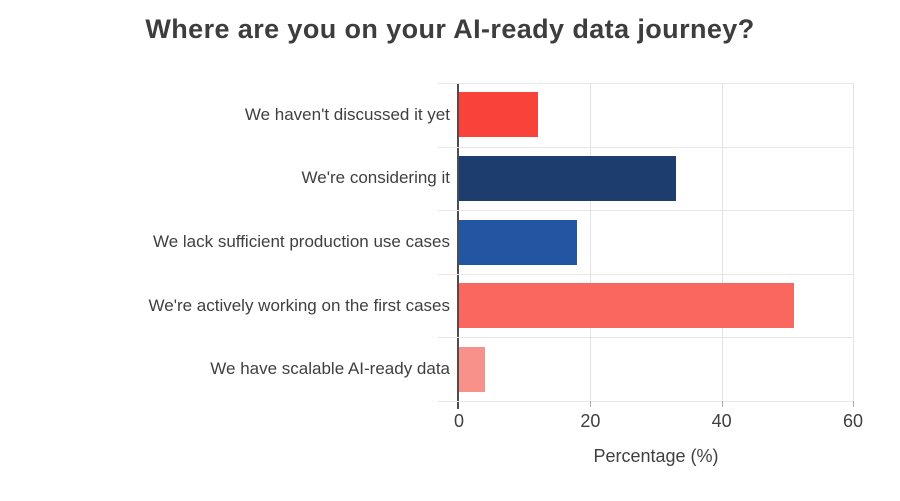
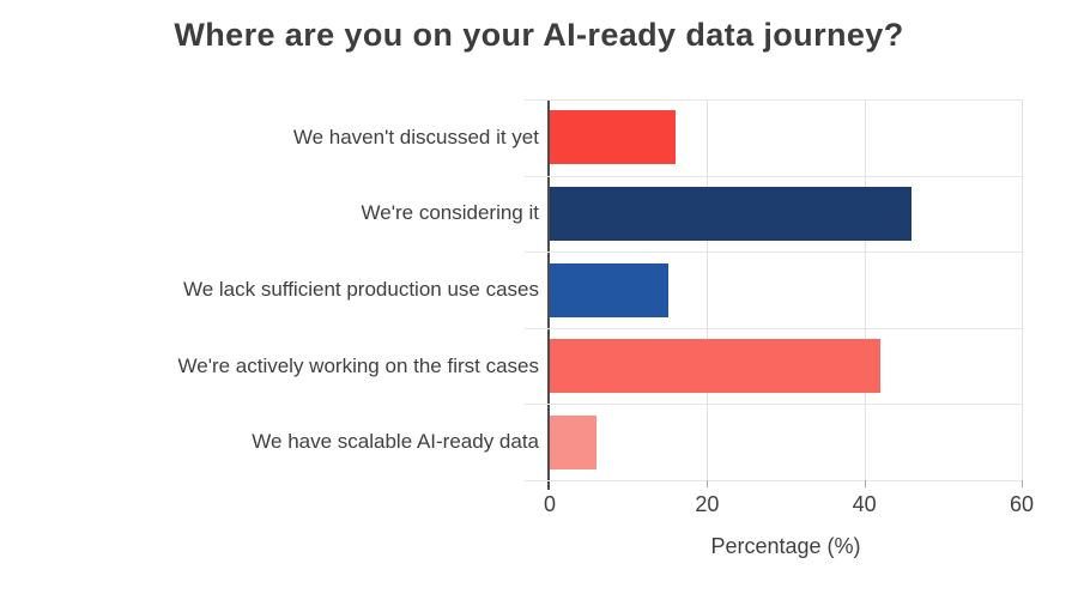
We haven't discussed it yet: 12 -> 16
We're considering it: 33 -> 46
We lack sufficient production use cases: 18 -> 15
We're actively working on the first cases: 51 -> 42
We have scalable AI-ready data: 4 -> 6
